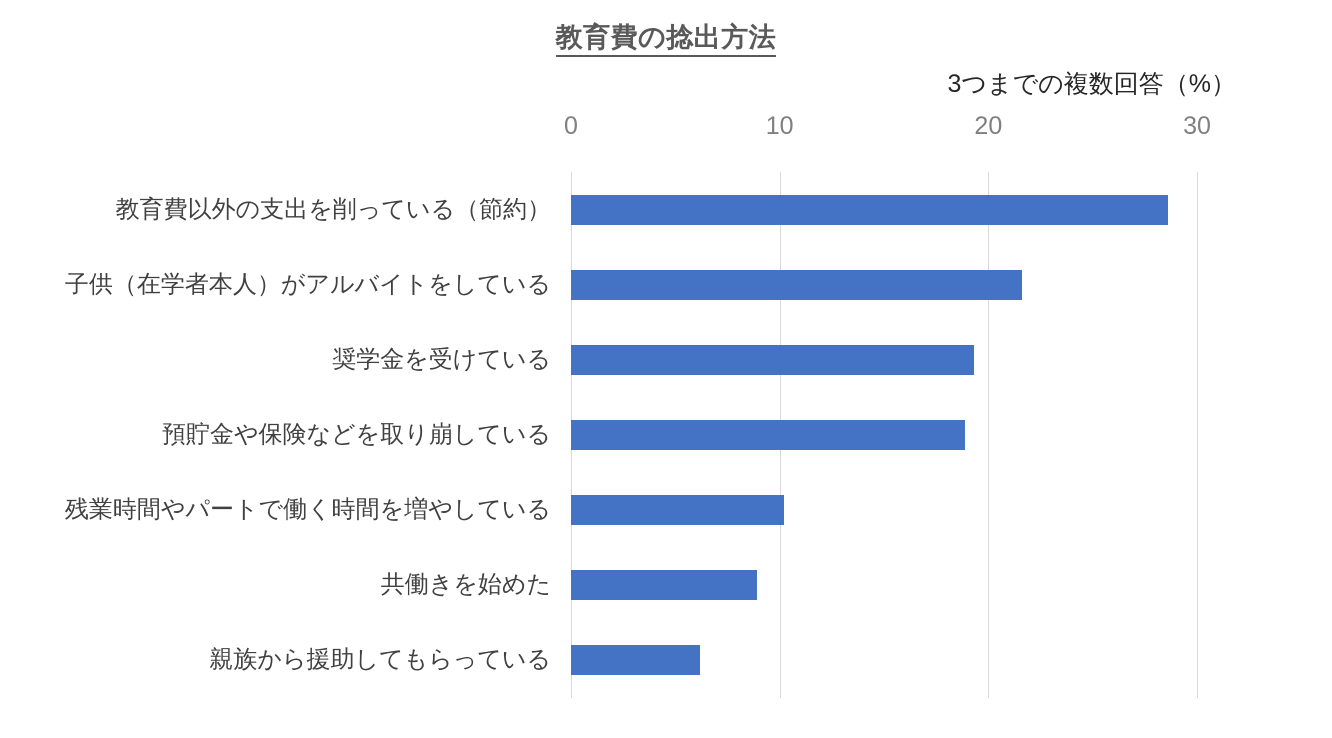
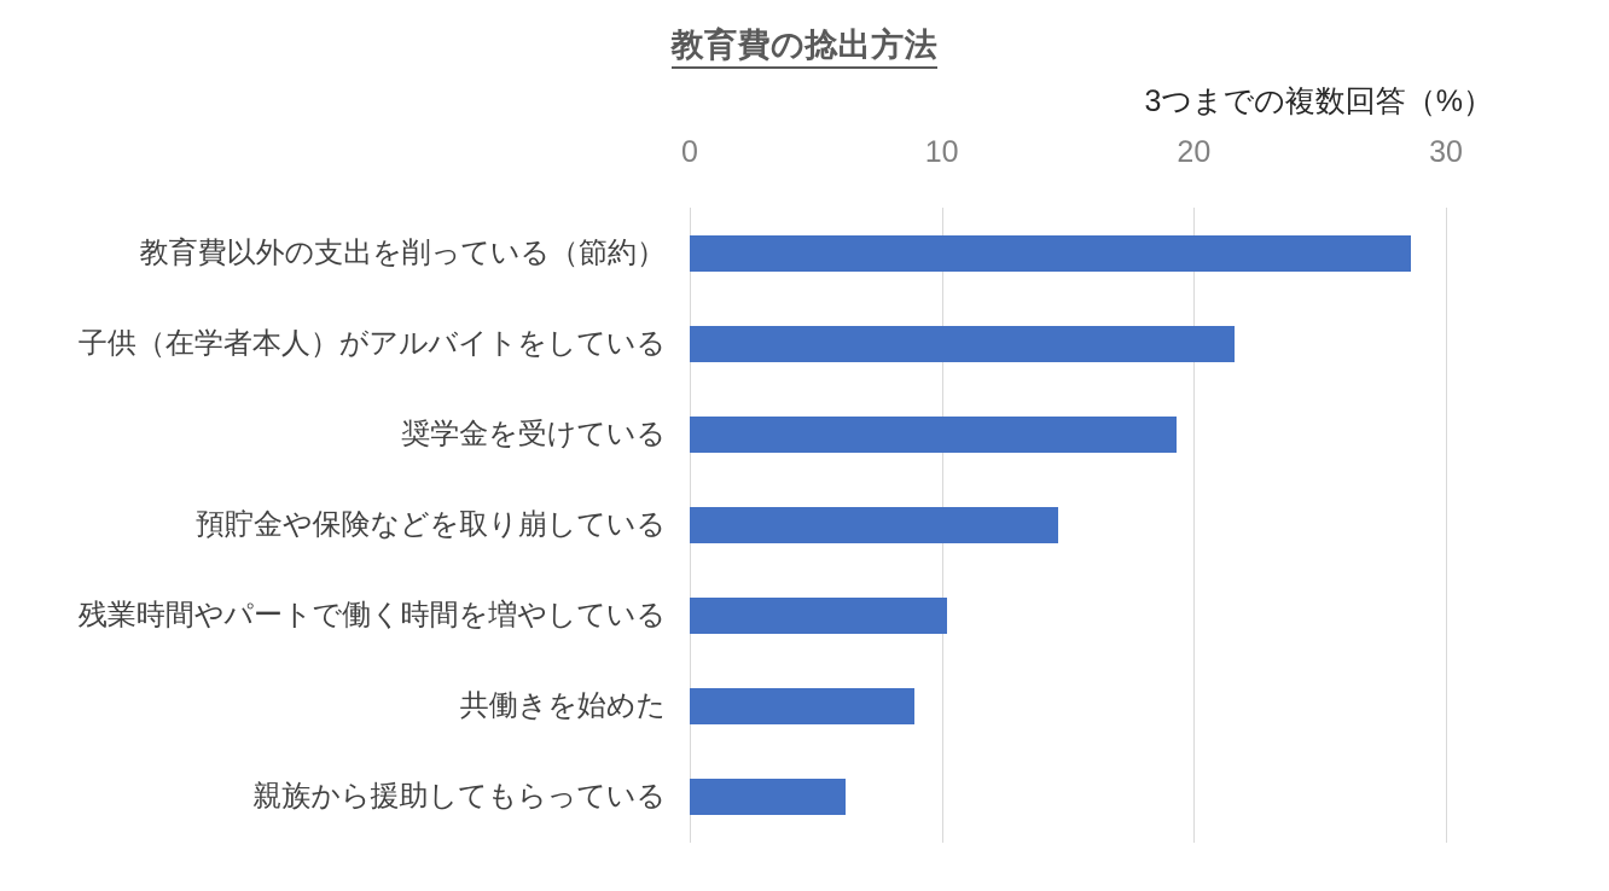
預貯金や保険などを取り崩している: 18.9 -> 14.6
